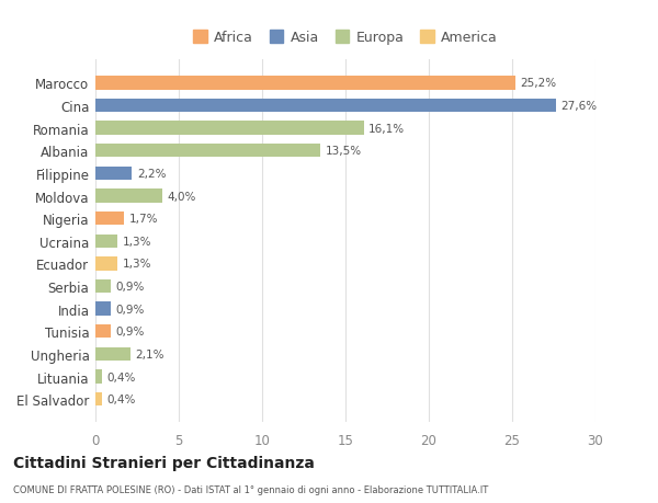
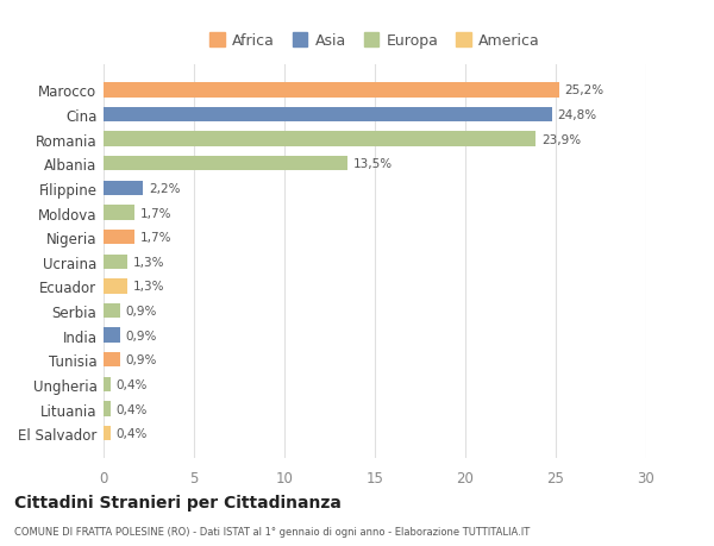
Cina: 27,6% -> 24,8%
Romania: 16,1% -> 23,9%
Moldova: 4,0% -> 1,7%
Ungheria: 2,1% -> 0,4%
